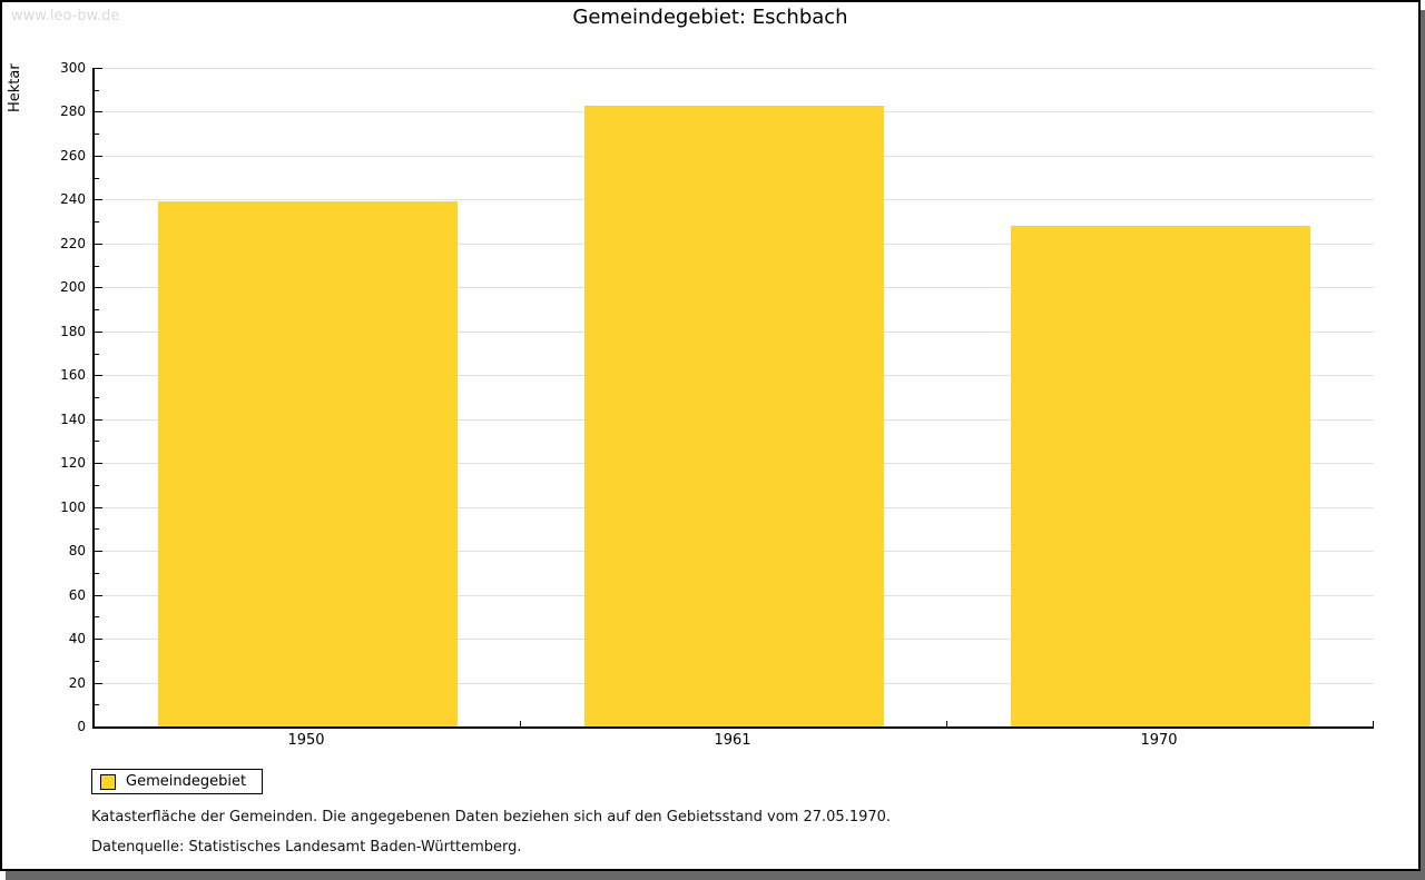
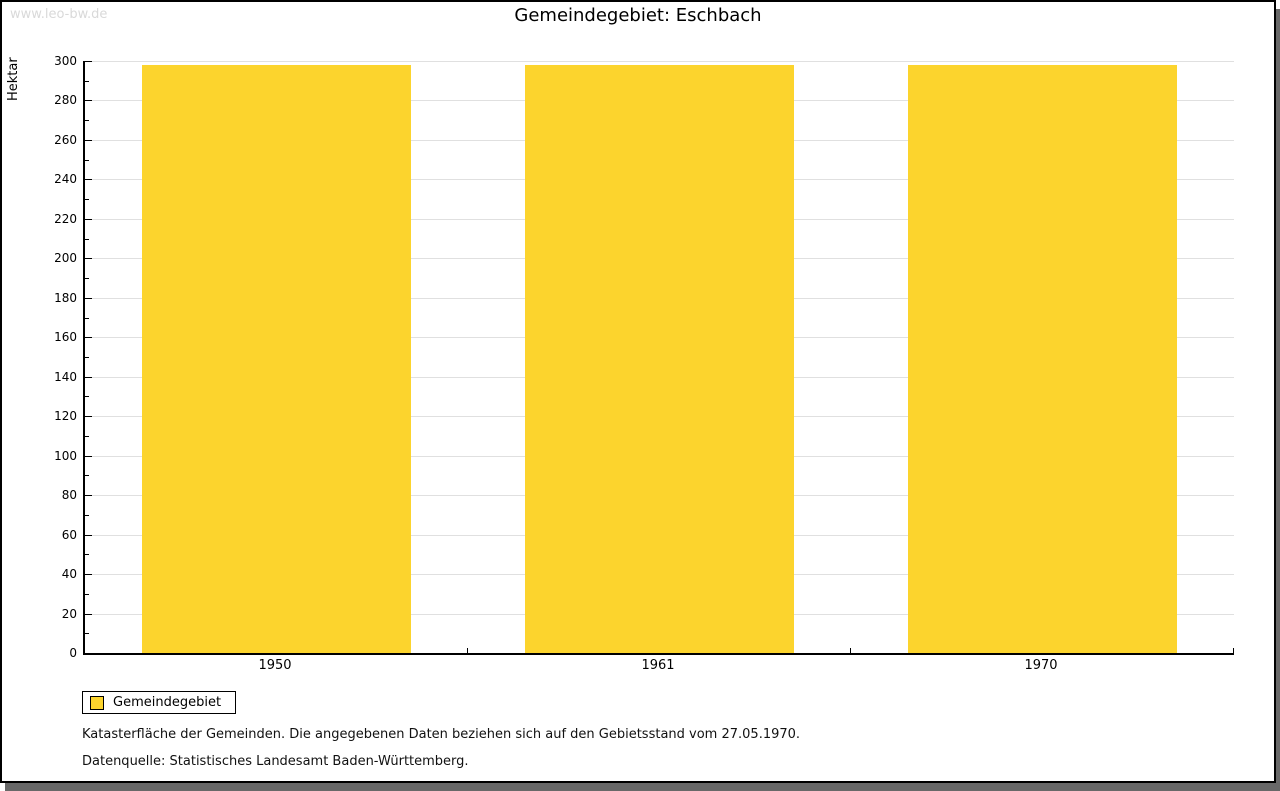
1950: 239 -> 298
1961: 283 -> 298
1970: 228 -> 298
